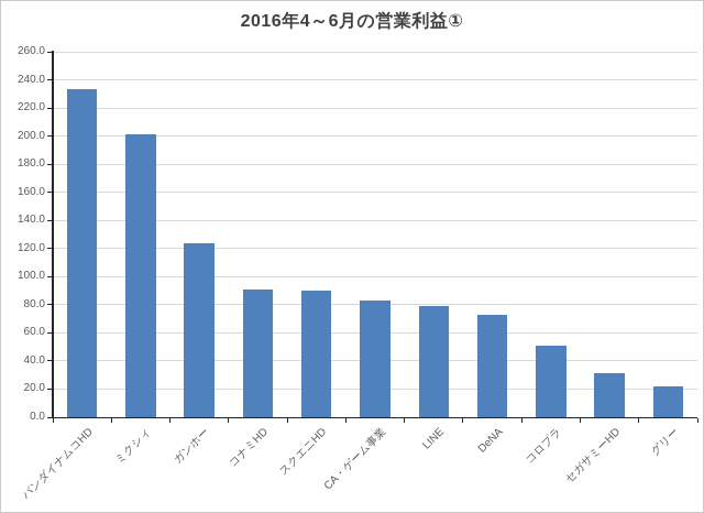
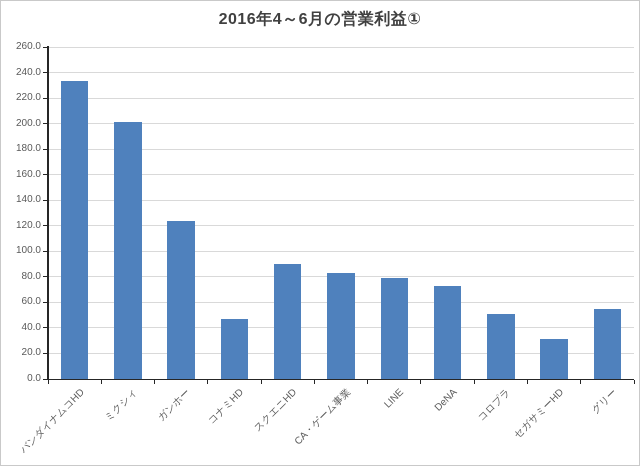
コナミHD: 91 -> 47
グリー: 22 -> 55
